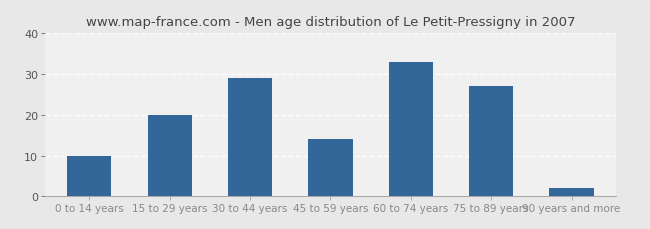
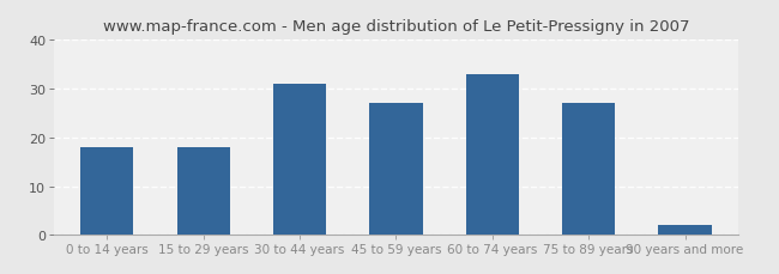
0 to 14 years: 10 -> 18
15 to 29 years: 20 -> 18
30 to 44 years: 29 -> 31
45 to 59 years: 14 -> 27
